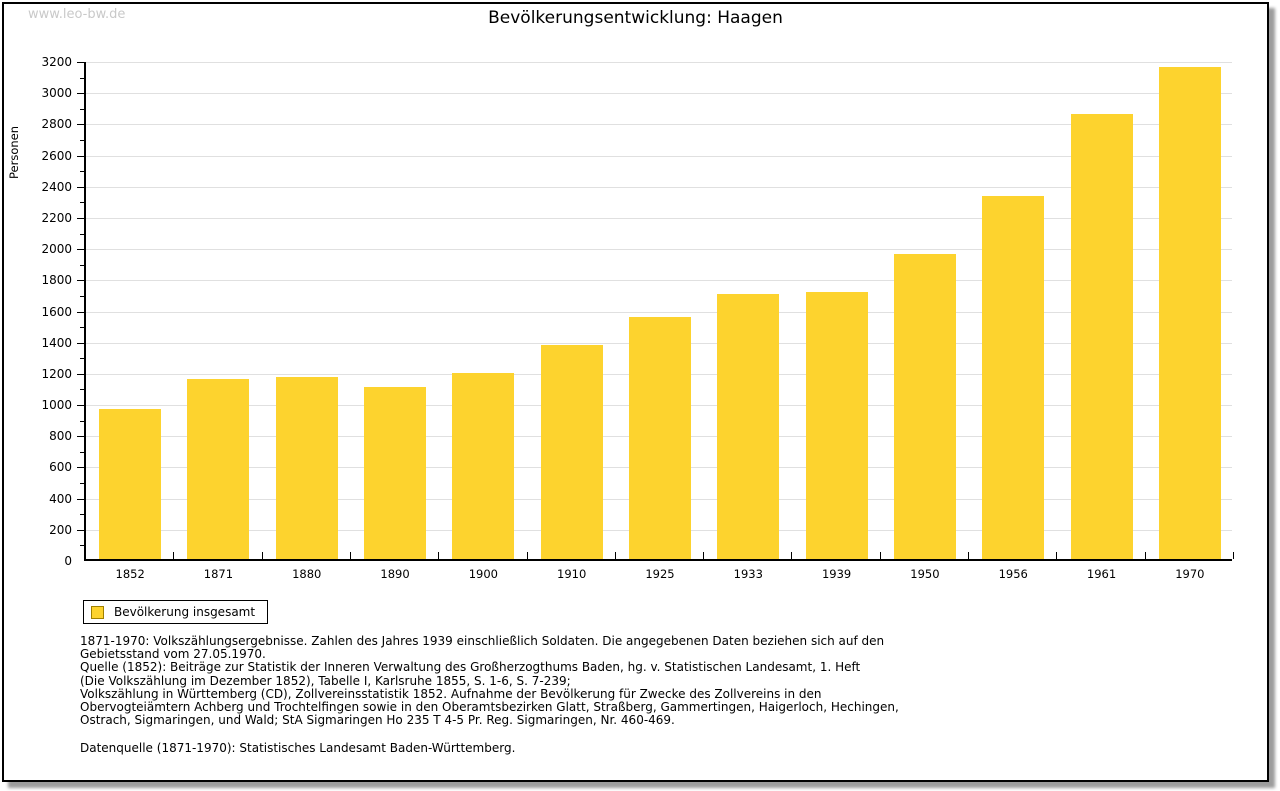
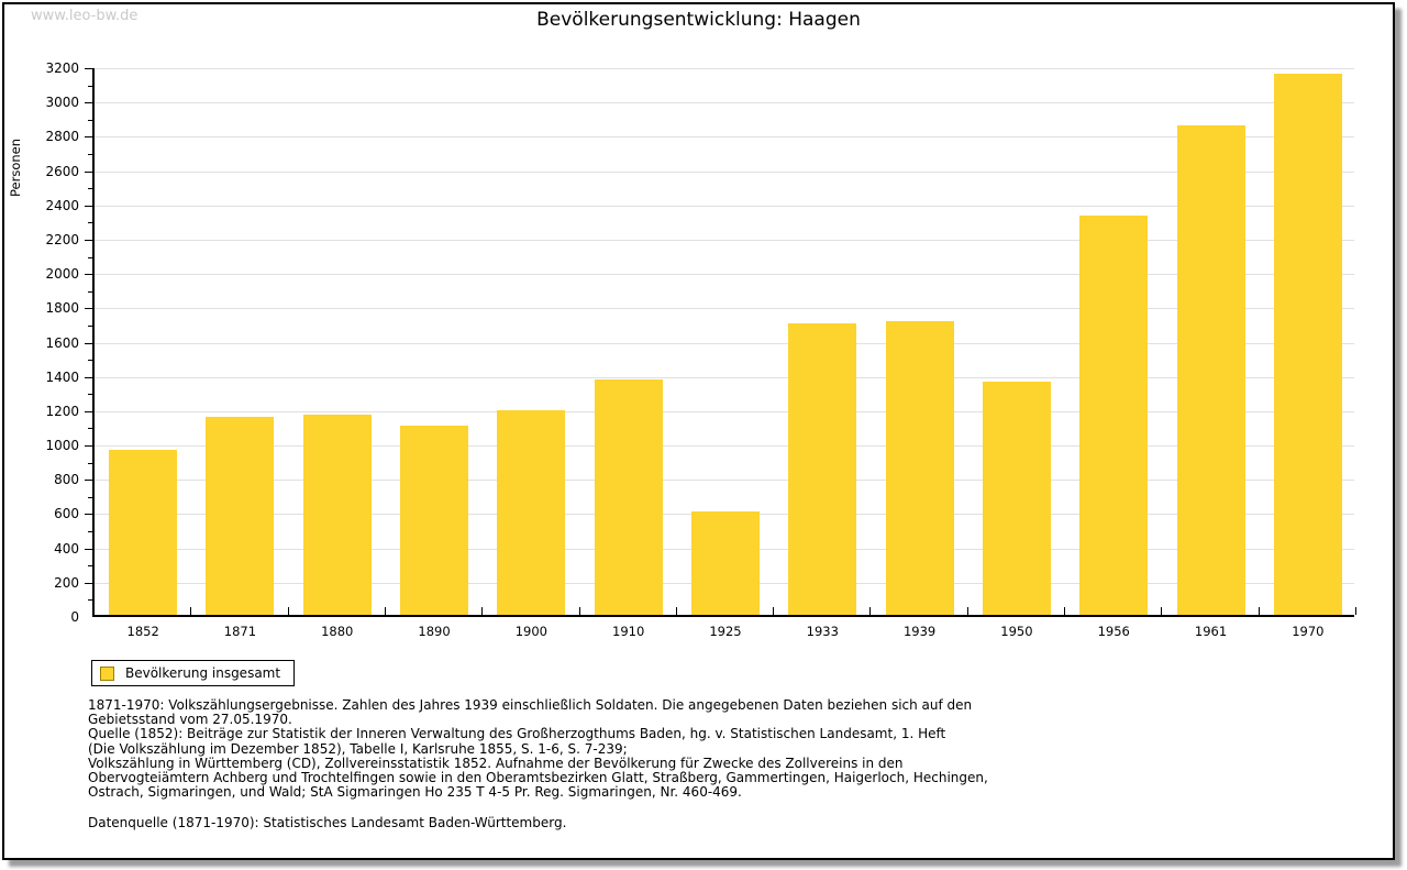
1925: 1550 -> 600
1950: 1960 -> 1360
